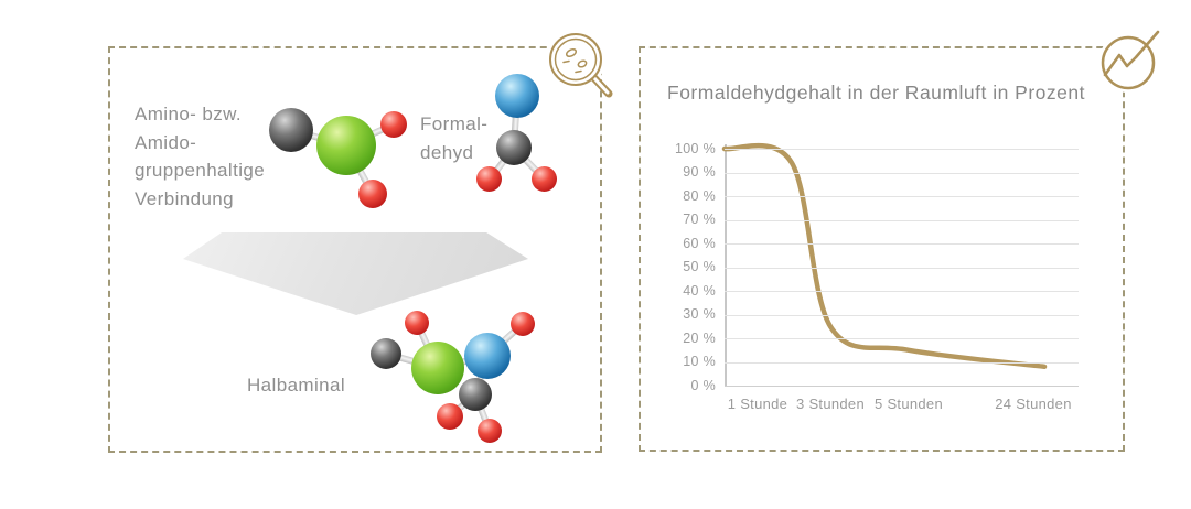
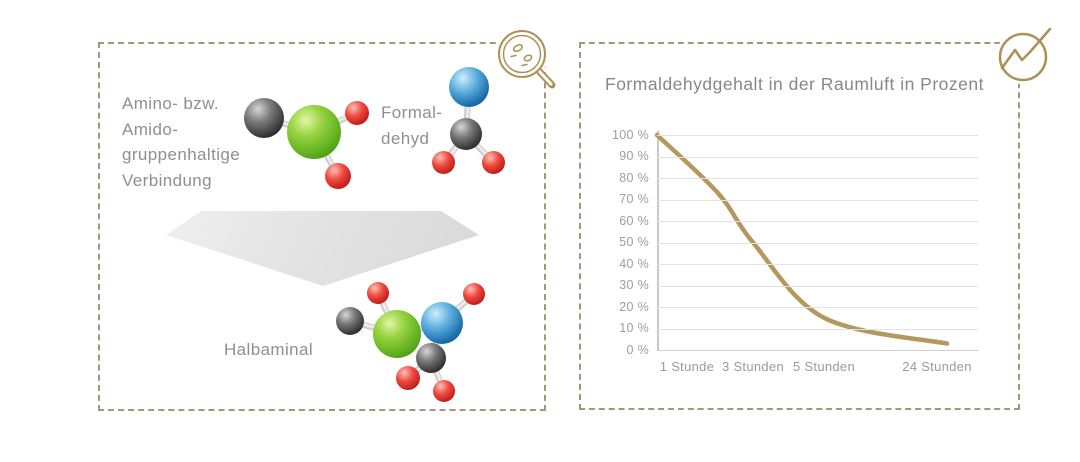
1 Stunde: 94% -> 73%
3 Stunden: 25% -> 50%
24 Stunden: 8% -> 3%
